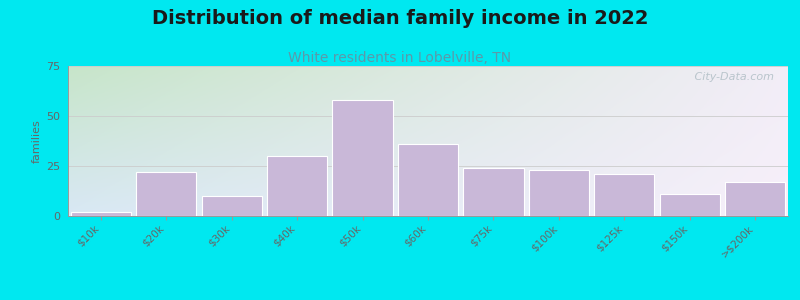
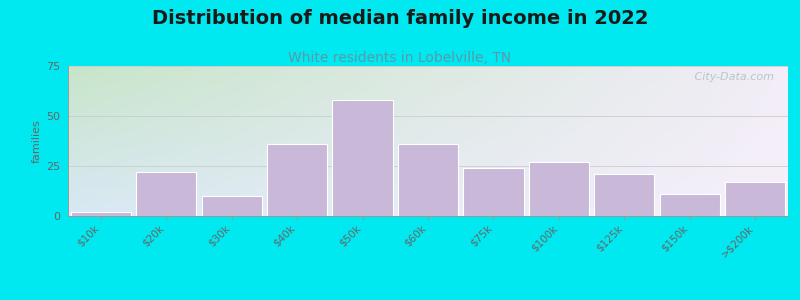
$40k: 30 -> 36
$100k: 23 -> 27
